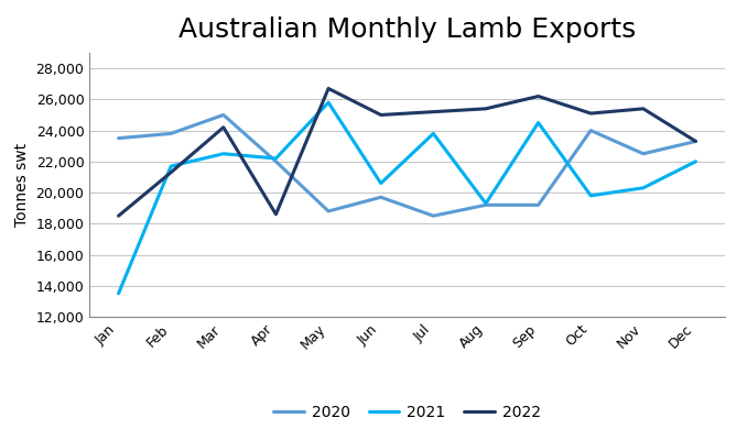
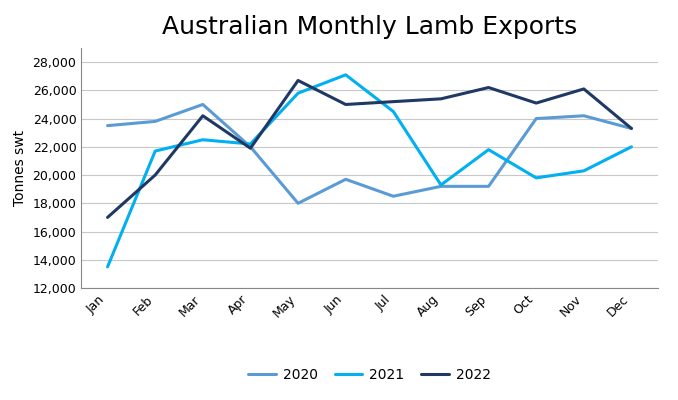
2022/Jan: 18,500 -> 17,000
2022/Feb: 21,300 -> 20,000
2022/Apr: 18,600 -> 21,900
2020/May: 18,800 -> 18,000
2021/Jun: 20,600 -> 27,100
2021/Jul: 23,800 -> 24,500
2021/Sep: 24,500 -> 21,800
2020/Nov: 22,500 -> 24,200
2022/Nov: 25,400 -> 26,100
